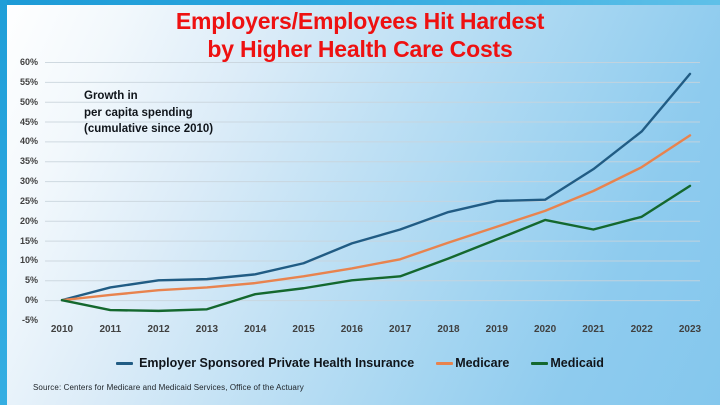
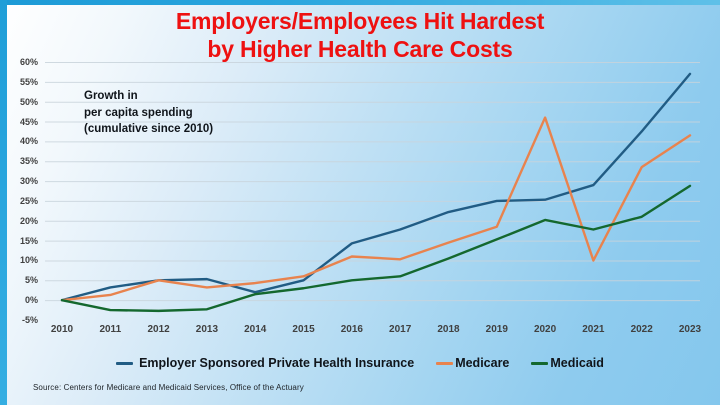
Medicare/2012: 2% -> 5%
Employer Sponsored Private Health Insurance/2014: 6% -> 2%
Employer Sponsored Private Health Insurance/2015: 9% -> 5%
Medicare/2016: 8% -> 11%
Medicare/2020: 22% -> 46%
Employer Sponsored Private Health Insurance/2021: 33% -> 29%
Medicare/2021: 28% -> 10%
